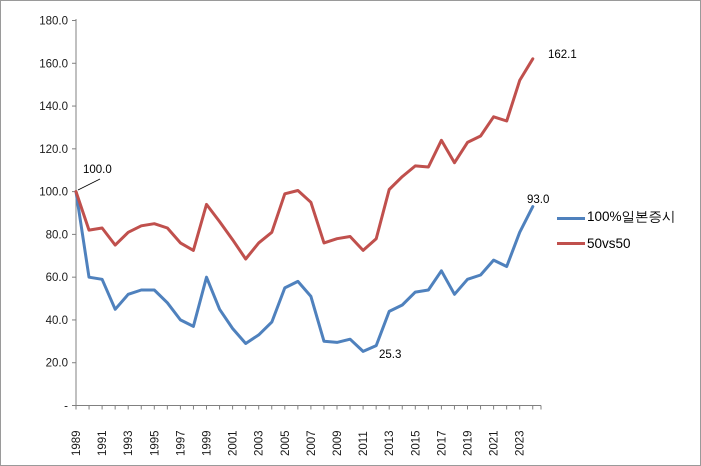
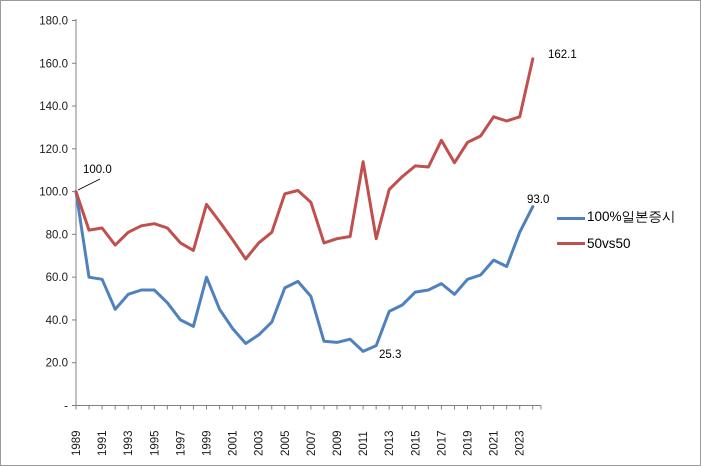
50vs50/2011: 72 -> 114
100%일본증시/2017: 63 -> 57
50vs50/2023: 152 -> 135
